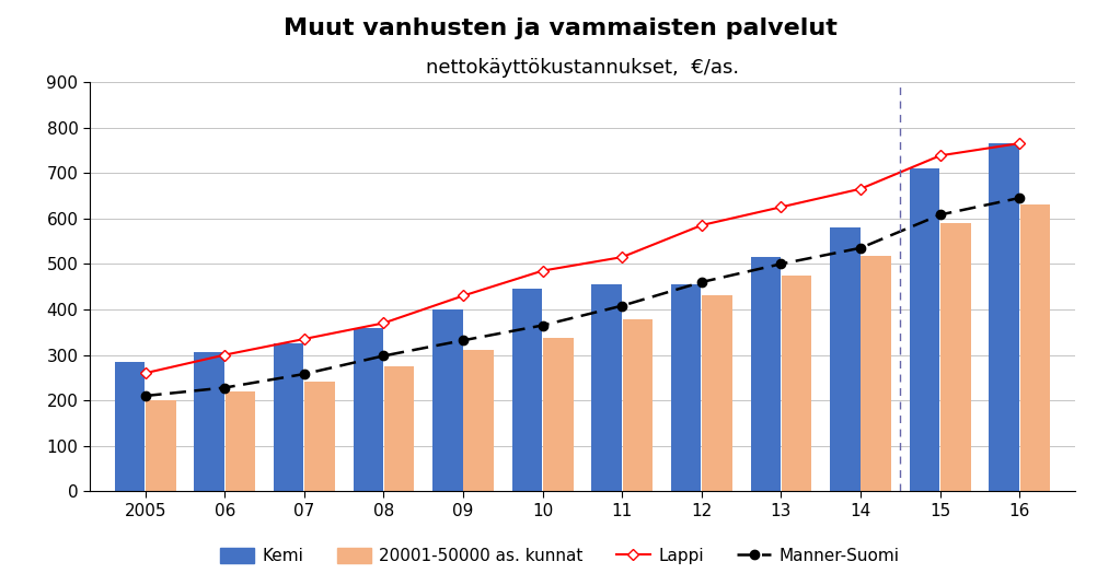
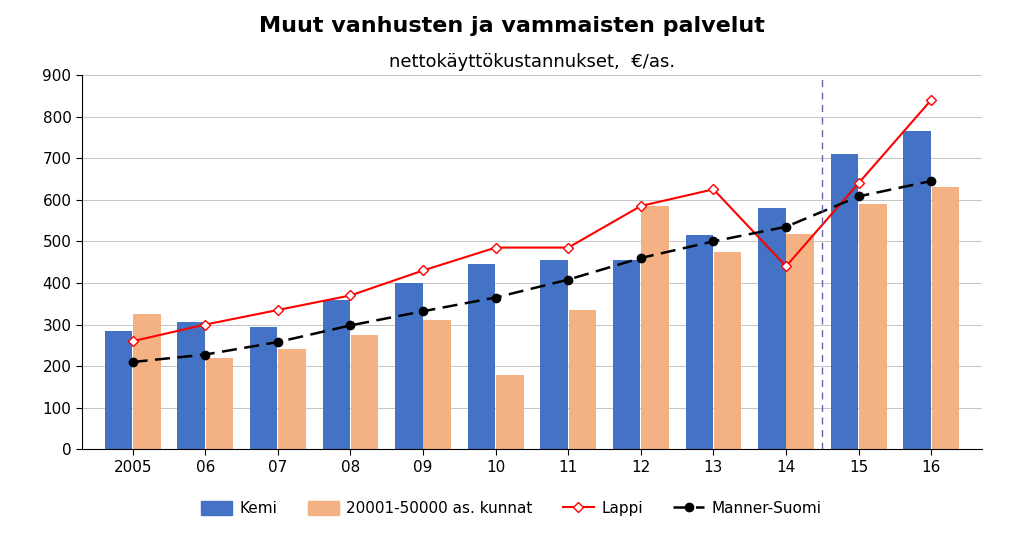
20001-50000 as. kunnat/2005: 200 -> 325
Kemi/07: 325 -> 295
20001-50000 as. kunnat/10: 338 -> 180
Lappi/11: 515 -> 485
20001-50000 as. kunnat/11: 378 -> 335
20001-50000 as. kunnat/12: 430 -> 585
Lappi/14: 665 -> 440
Lappi/15: 738 -> 640
Lappi/16: 765 -> 840
